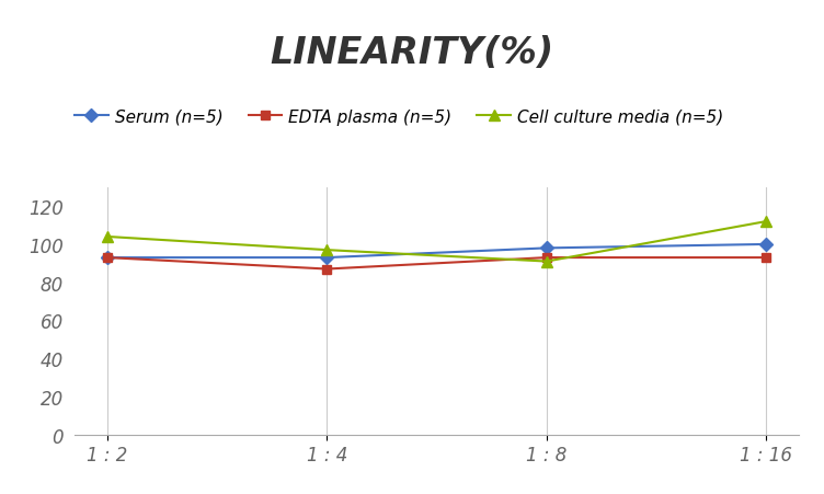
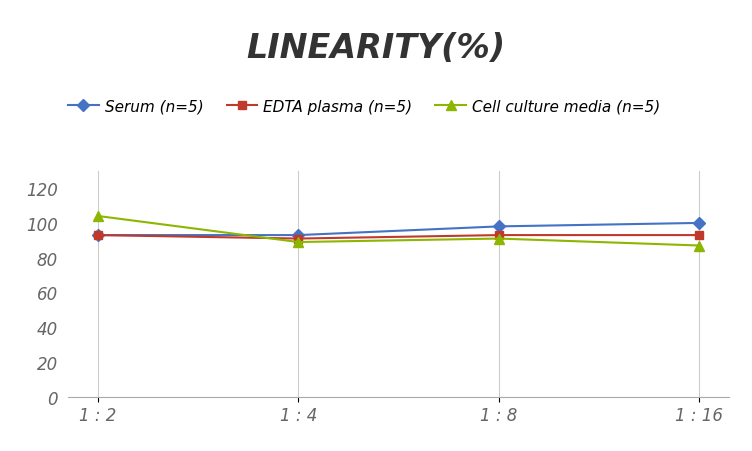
EDTA plasma (n=5)/1 : 4: 87 -> 91
Cell culture media (n=5)/1 : 4: 97 -> 89
Cell culture media (n=5)/1 : 16: 112 -> 87
